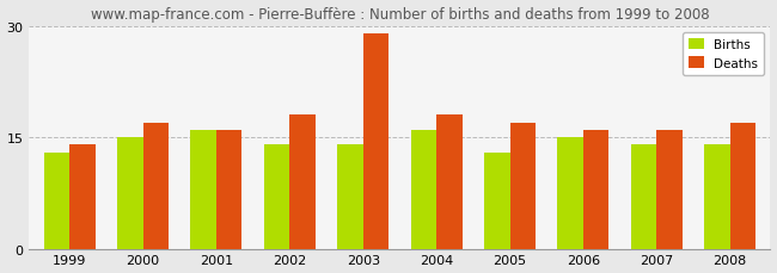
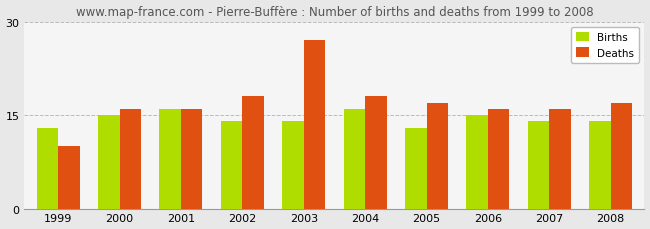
Deaths/1999: 14 -> 10
Deaths/2000: 17 -> 16
Deaths/2003: 29 -> 27
